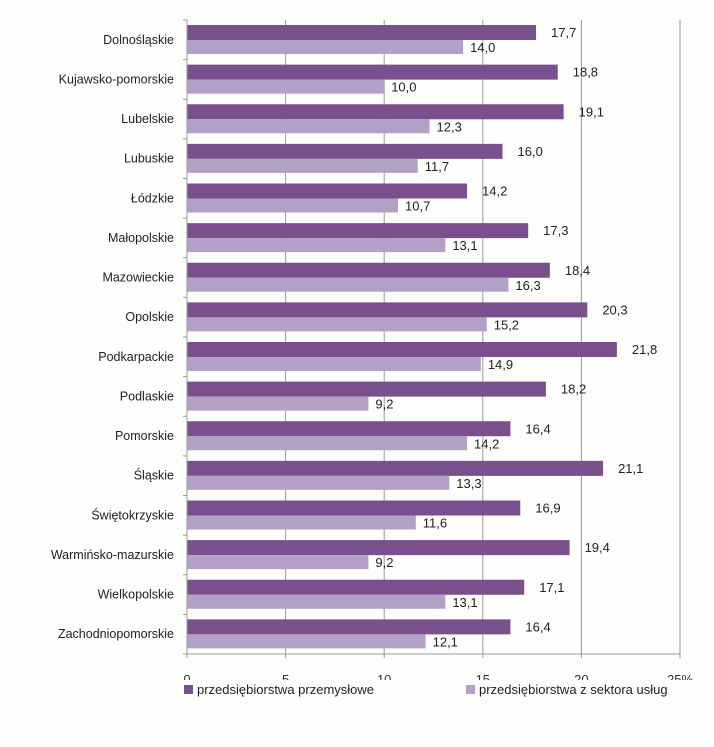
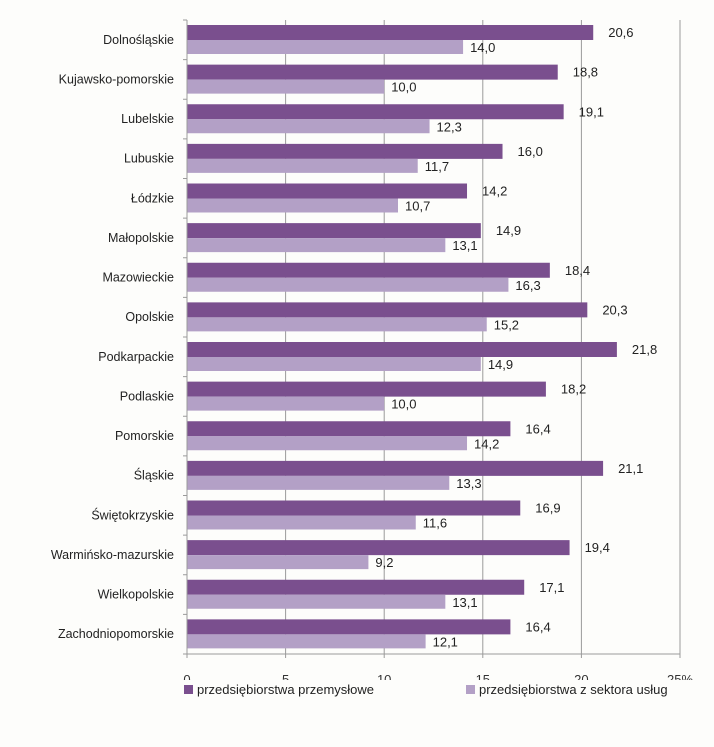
przedsiębiorstwa przemysłowe/Dolnośląskie: 17,7 -> 20,6
przedsiębiorstwa przemysłowe/Małopolskie: 17,3 -> 14,9
przedsiębiorstwa z sektora usług/Podlaskie: 9,2 -> 10,0
